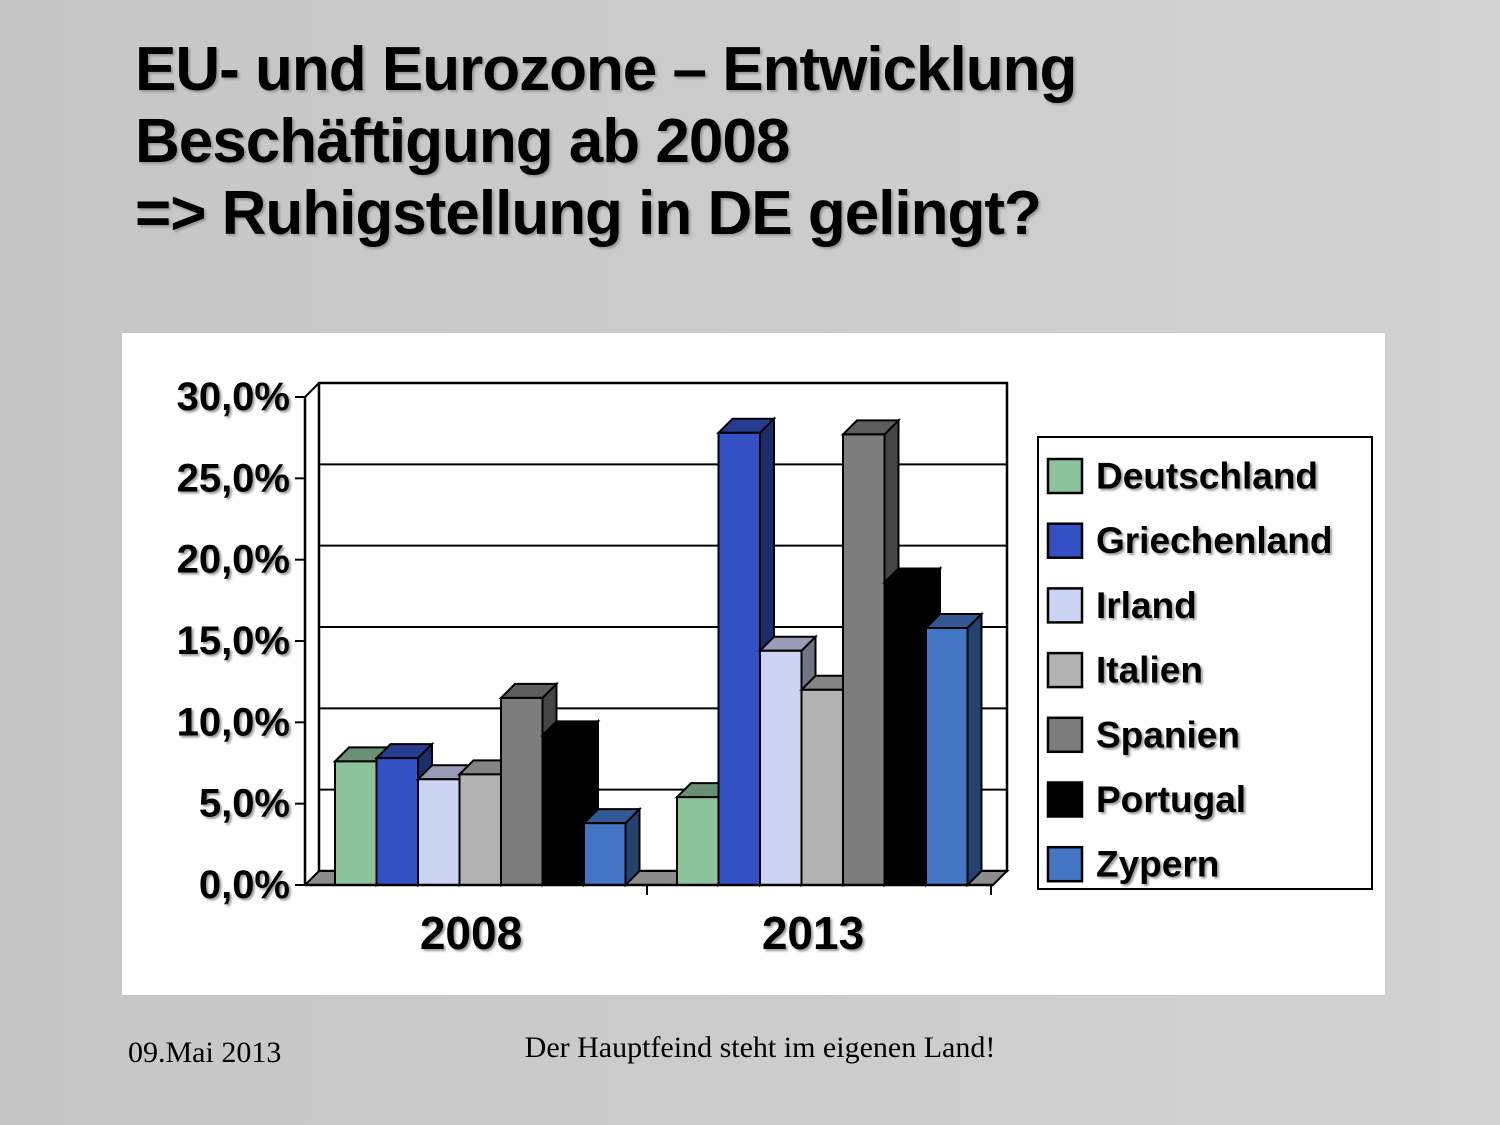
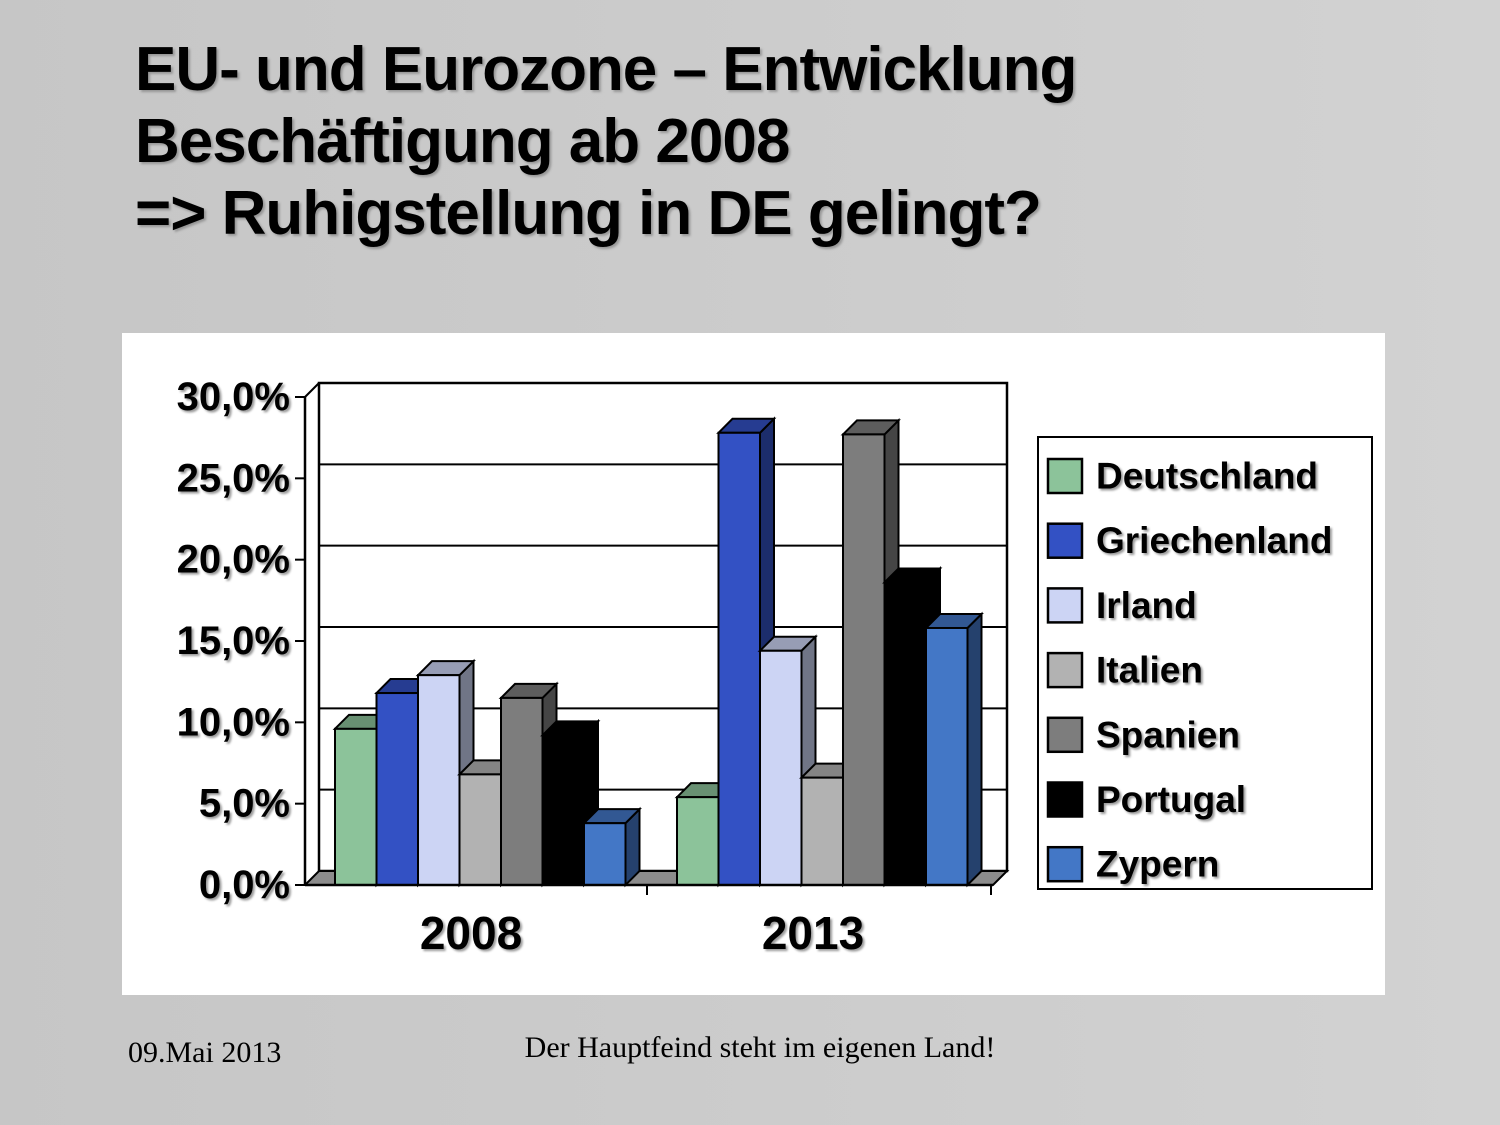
Deutschland/2008: 7,6% -> 9,6%
Griechenland/2008: 7,8% -> 11,8%
Irland/2008: 6,5% -> 12,9%
Italien/2013: 12,0% -> 6,6%
